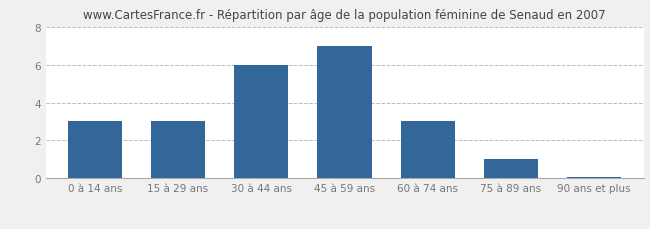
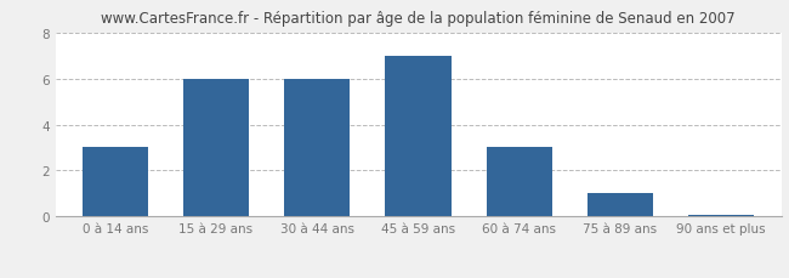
15 à 29 ans: 3.0 -> 6.0
